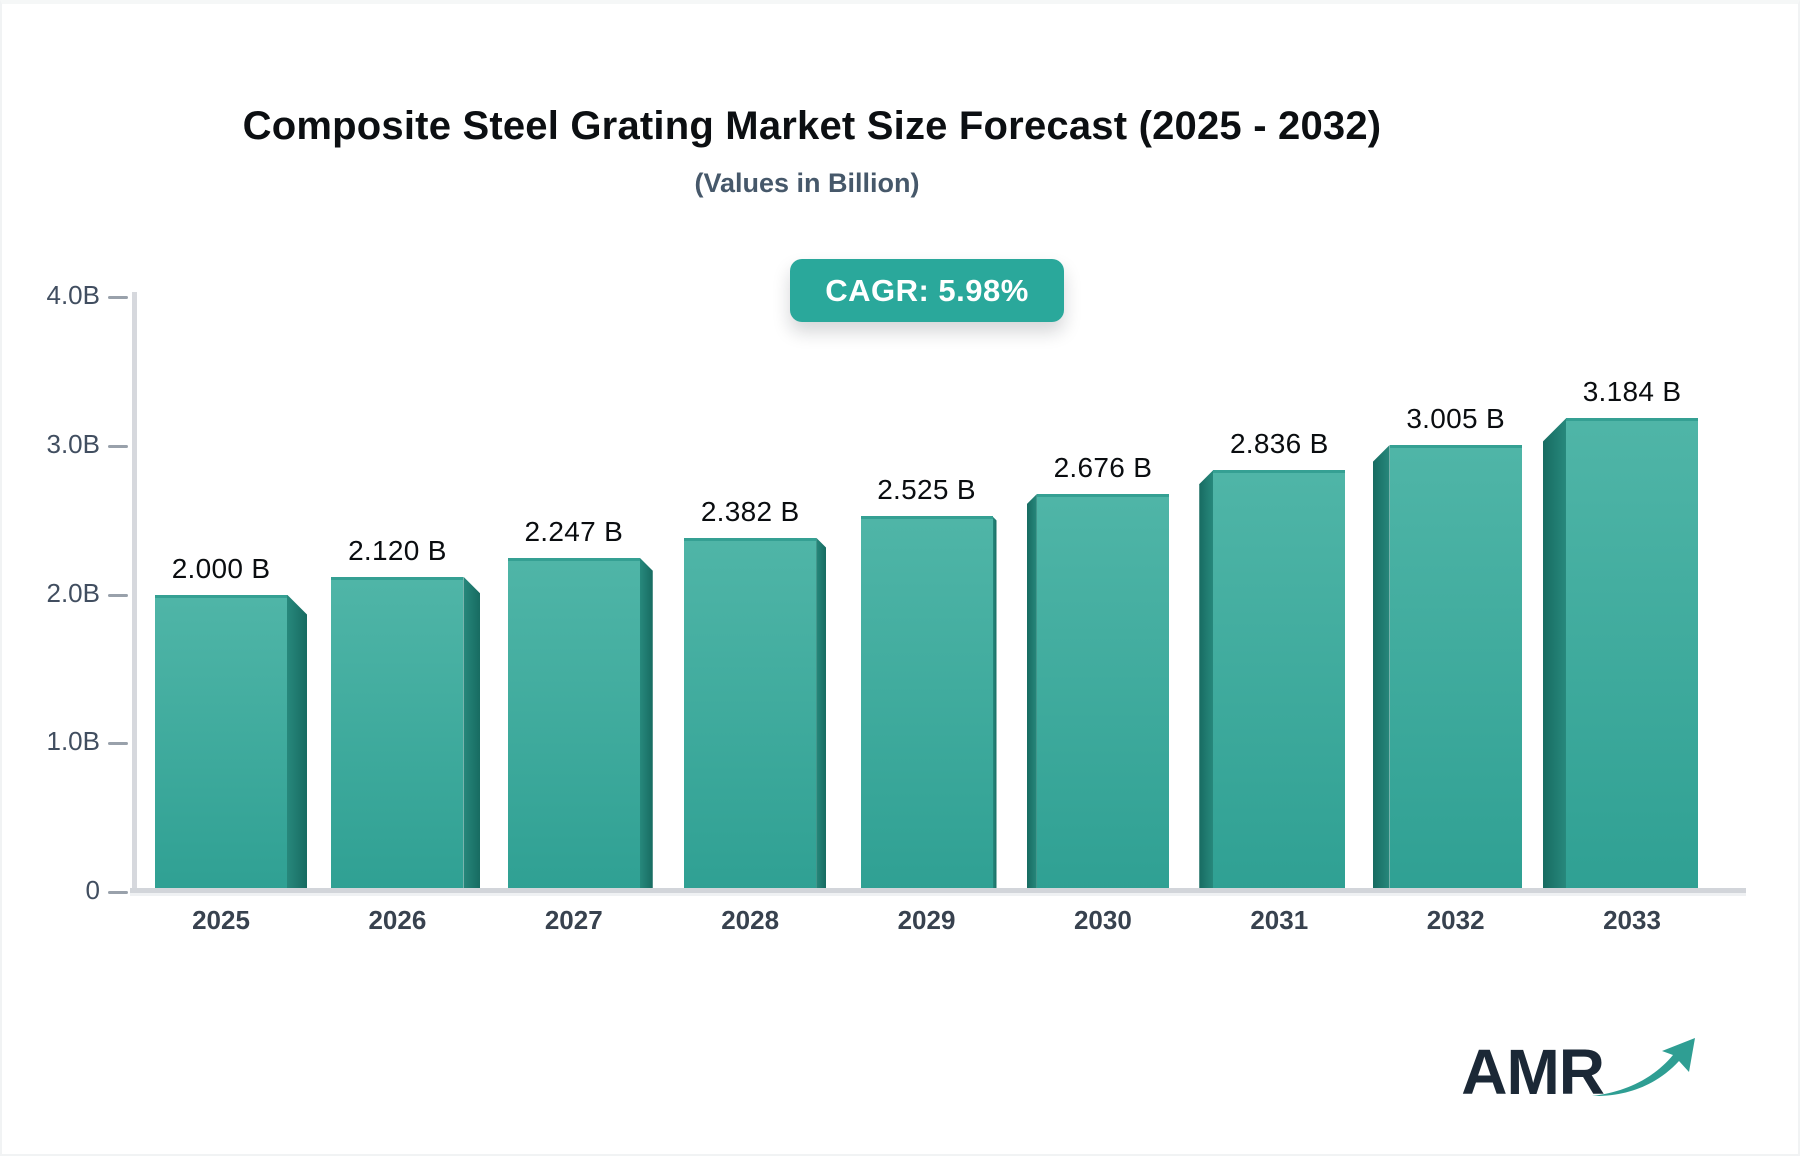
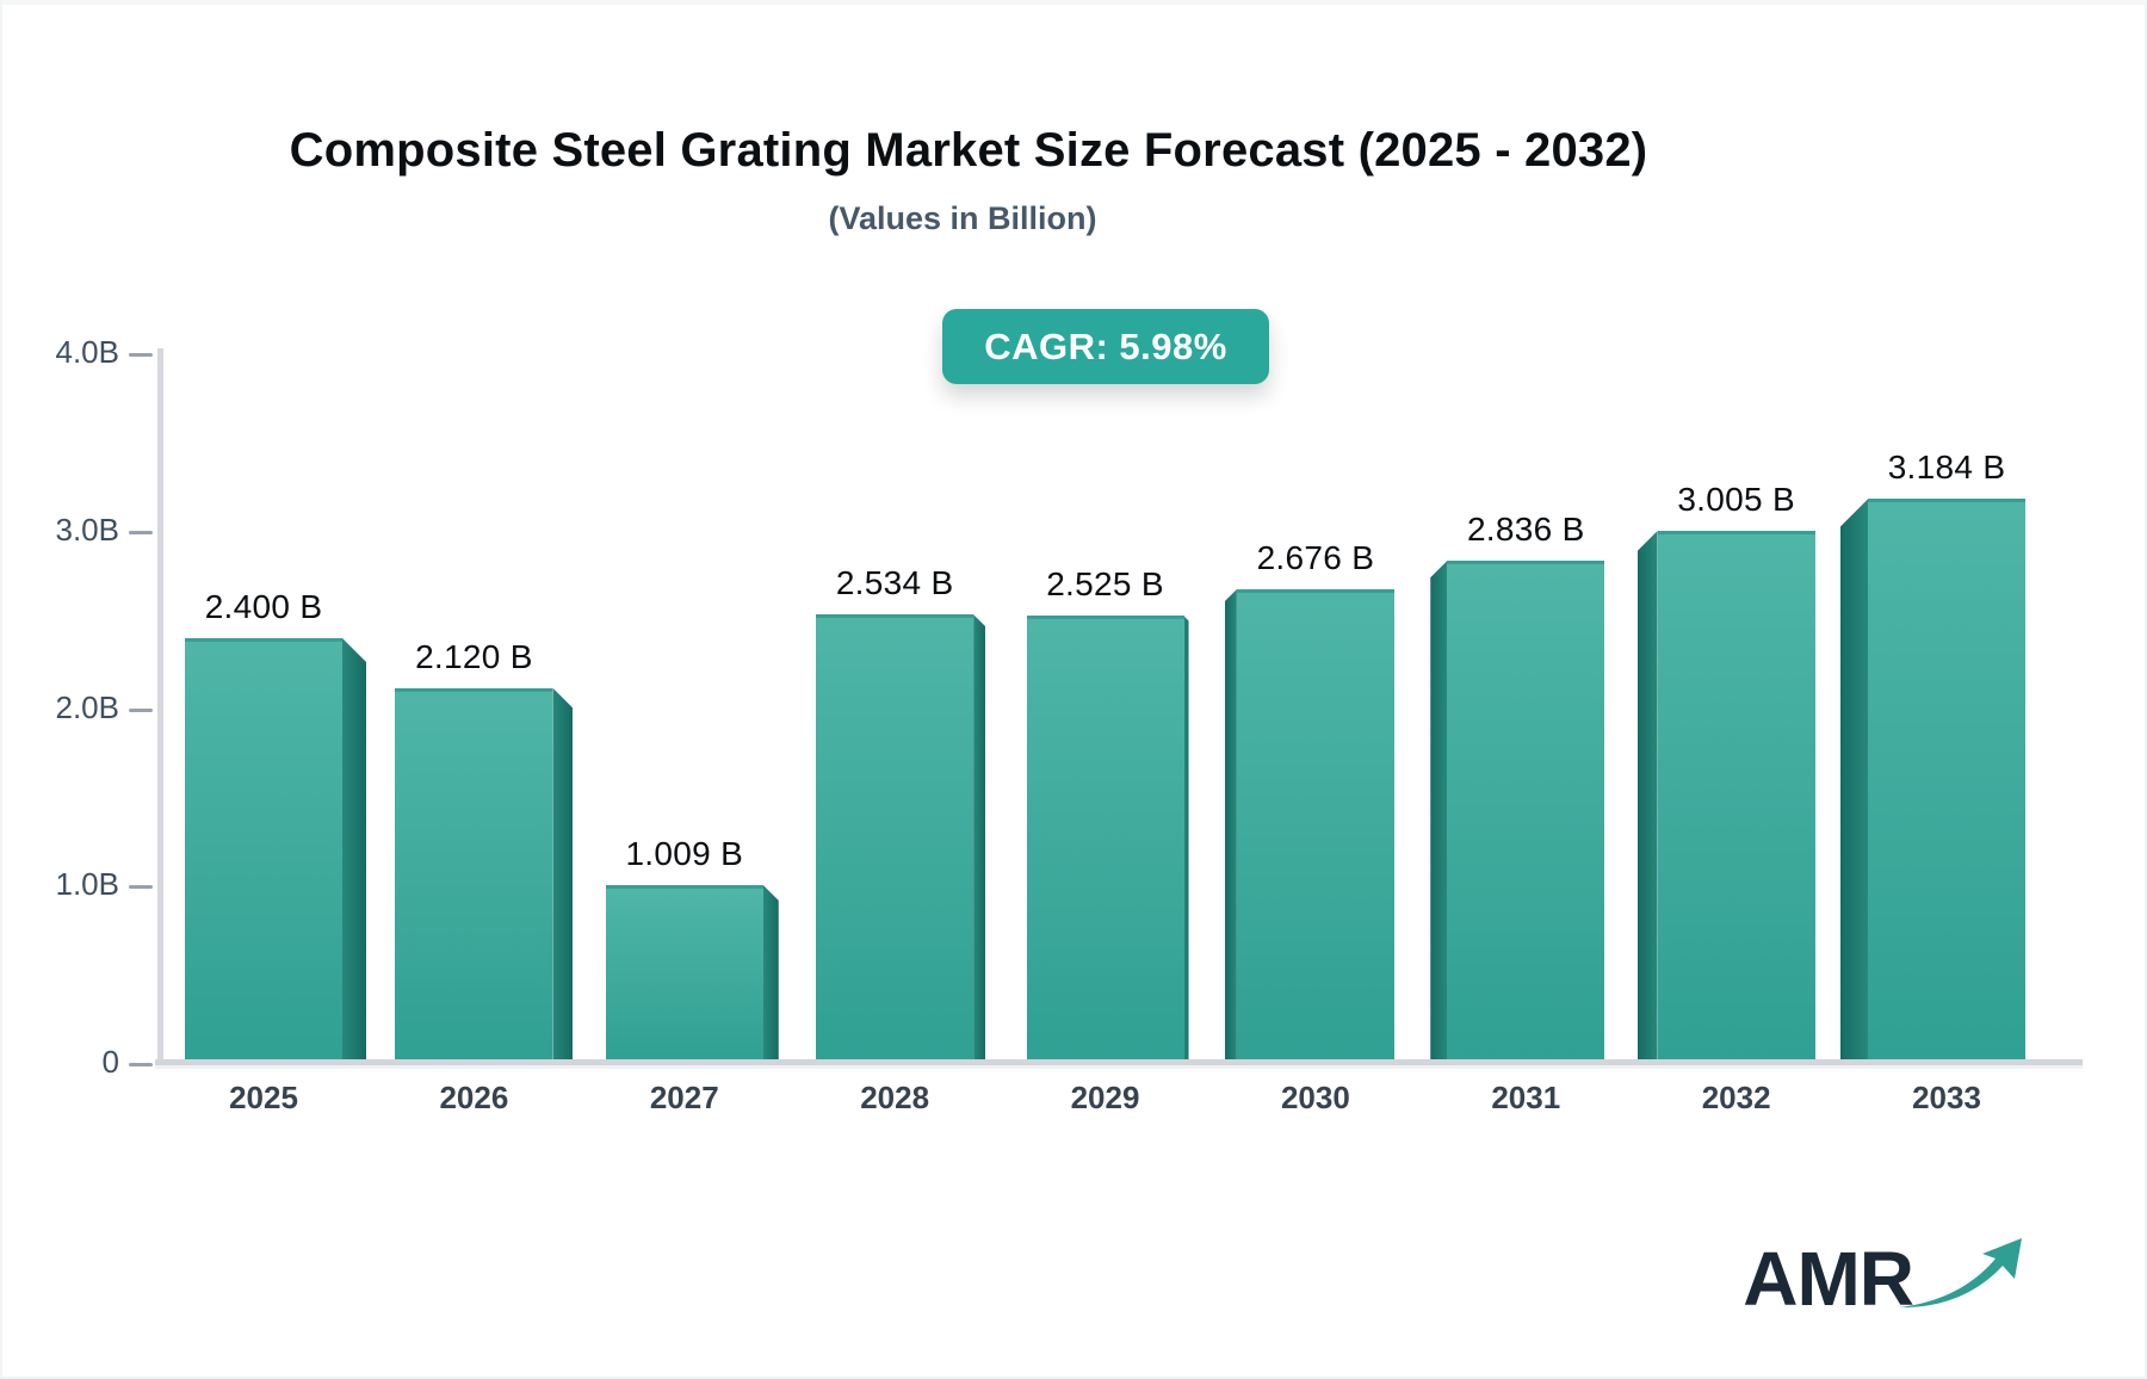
2025: 2.000 -> 2.400
2027: 2.247 -> 1.009
2028: 2.382 -> 2.534
